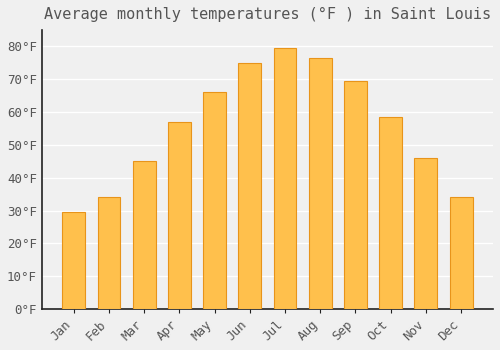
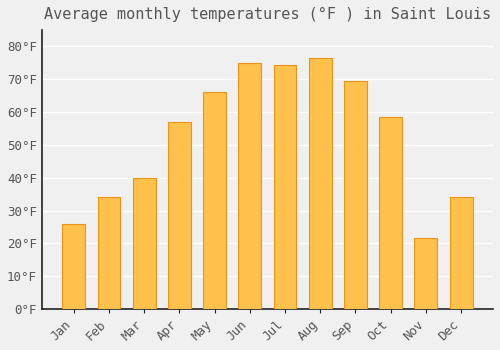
Jan: 29.5°F -> 26.0°F
Mar: 45.0°F -> 40.0°F
Jul: 79.5°F -> 74.5°F
Nov: 46.0°F -> 21.5°F
